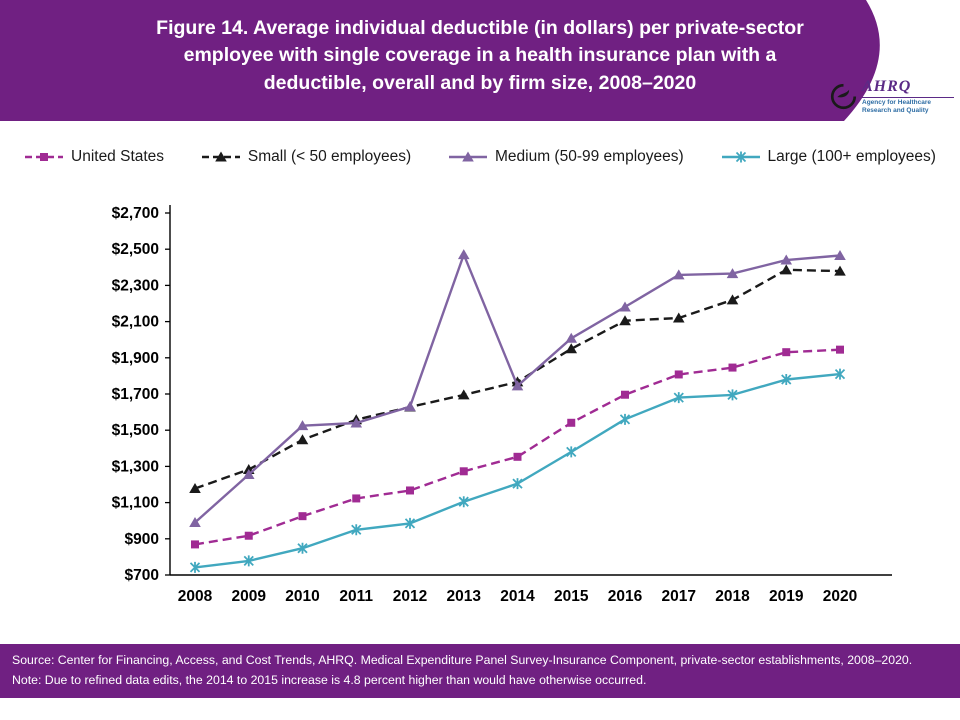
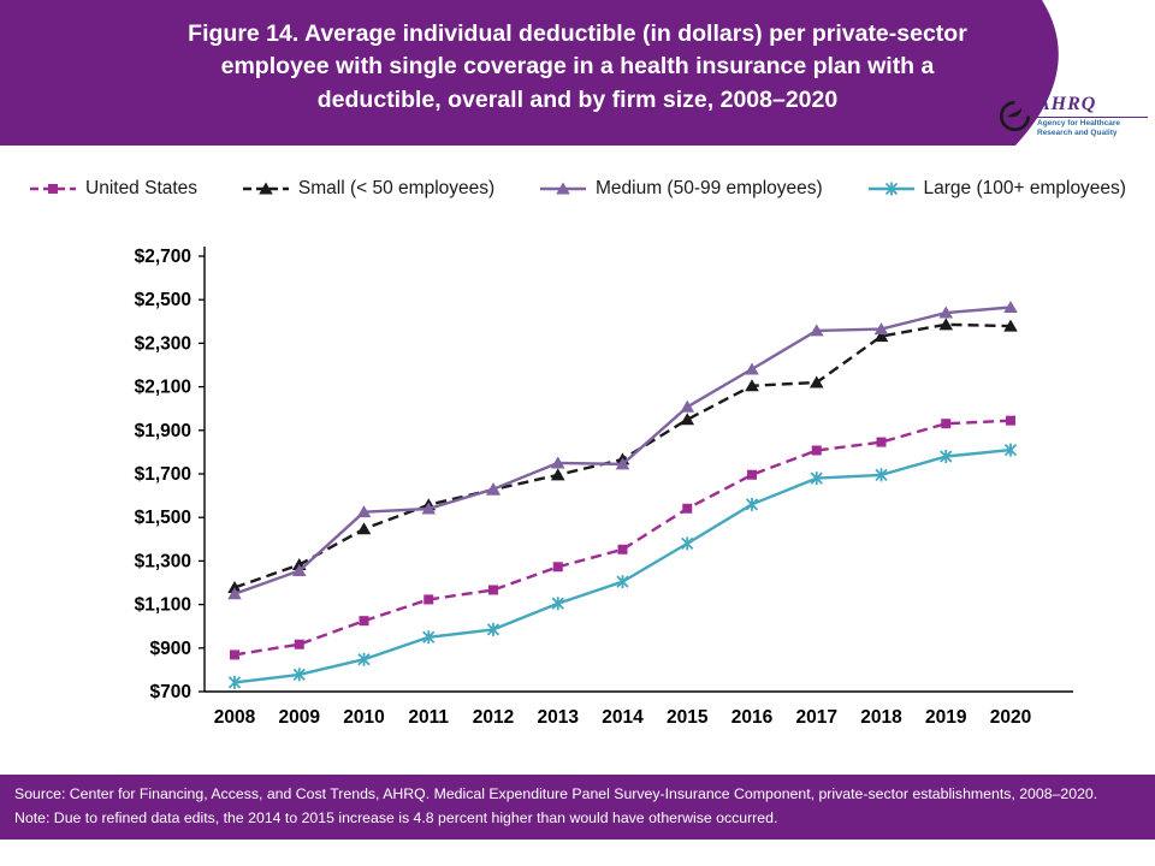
Medium (50-99 employees)/2008: $990 -> $1150
Medium (50-99 employees)/2013: $2470 -> $1750
Small (< 50 employees)/2018: $2220 -> $2330
